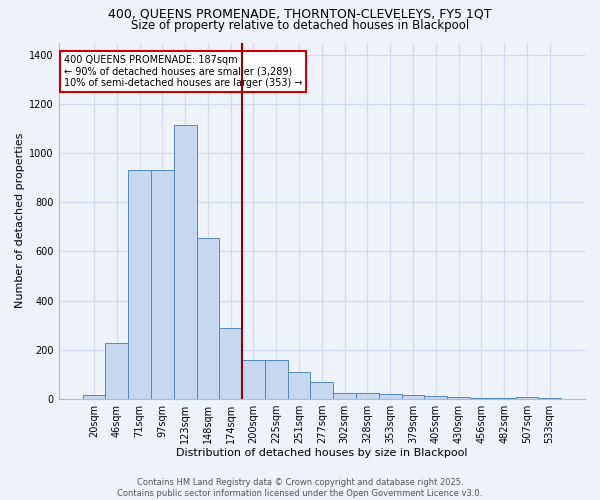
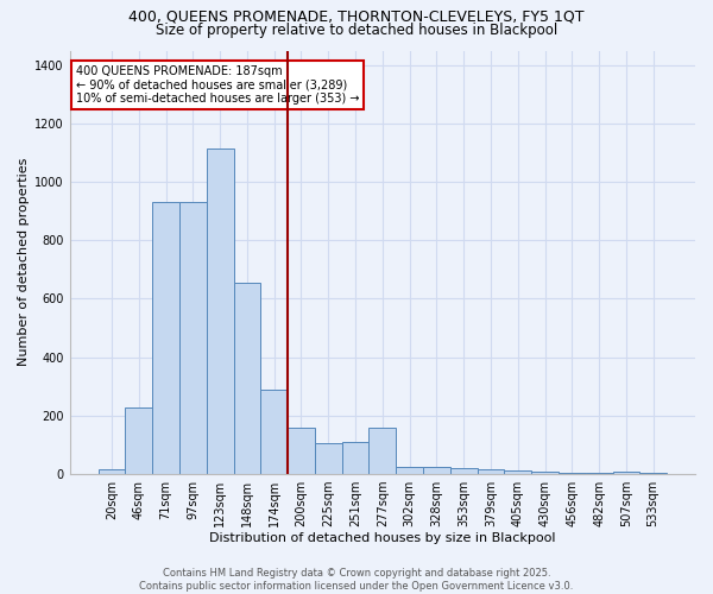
225sqm: 160 -> 105
277sqm: 70 -> 160
